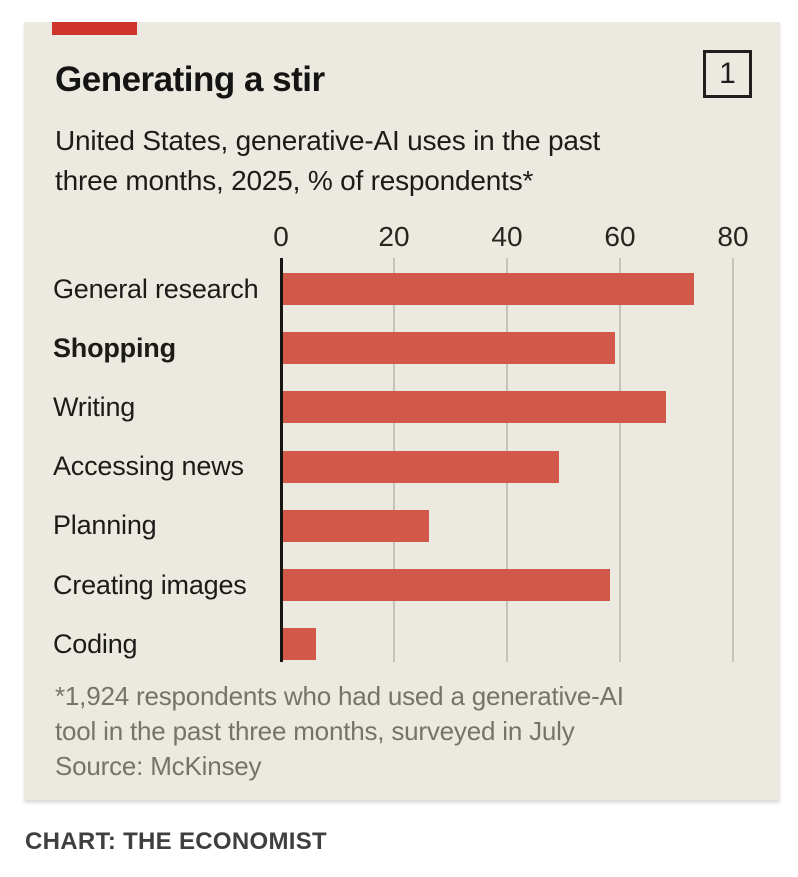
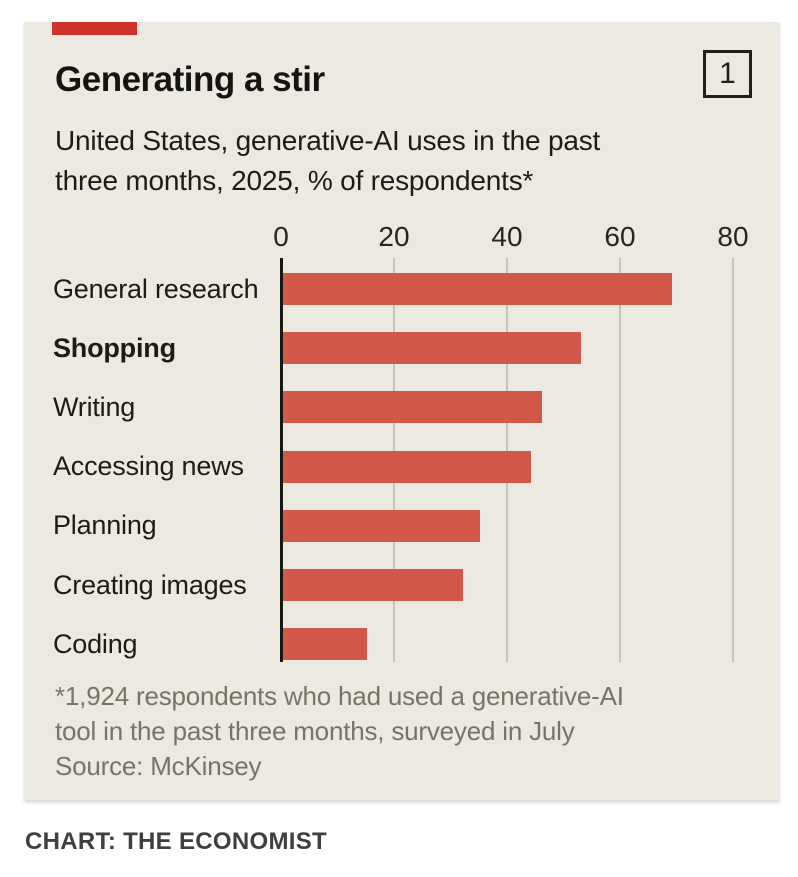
General research: 73 -> 69
Shopping: 59 -> 53
Writing: 68 -> 46
Accessing news: 49 -> 44
Planning: 26 -> 35
Creating images: 58 -> 32
Coding: 6 -> 15
